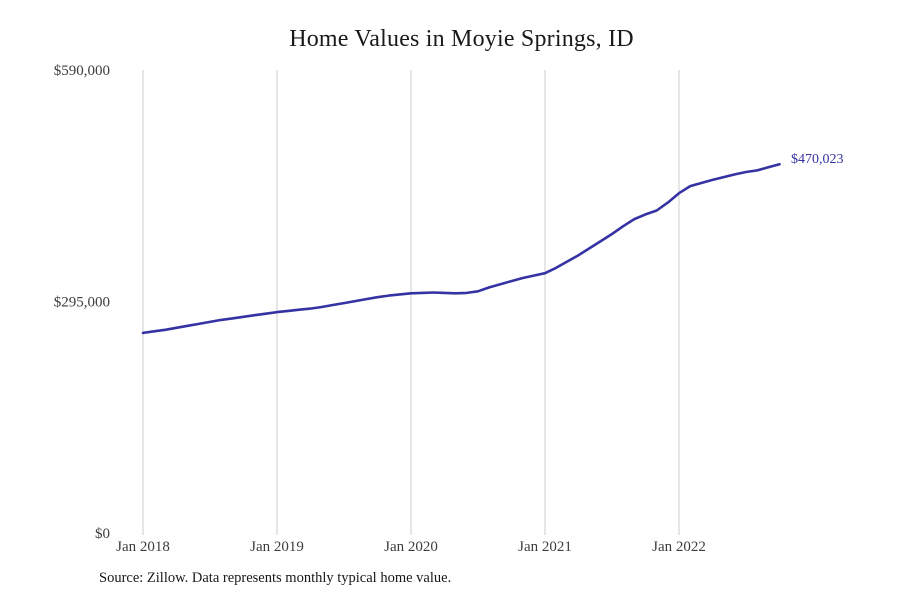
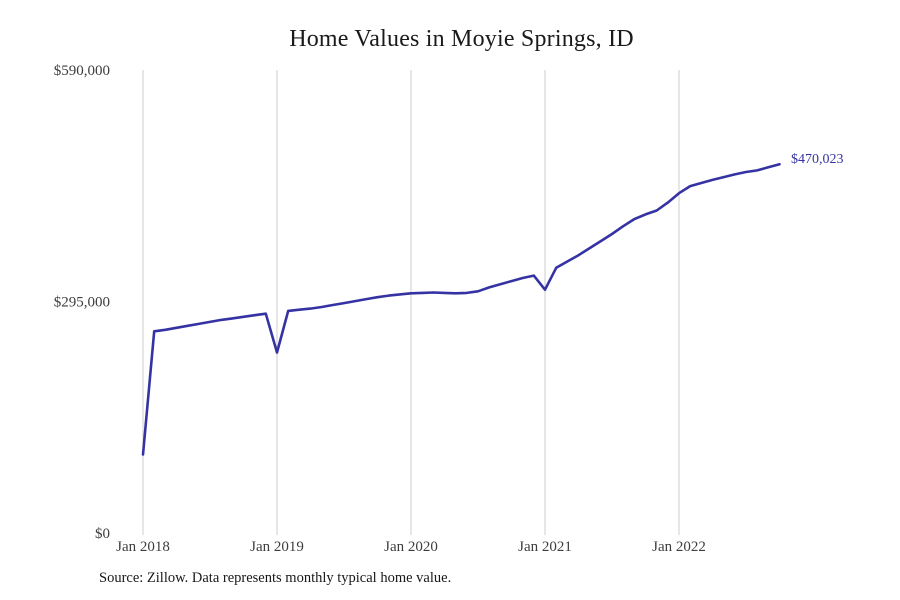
Jan 2018: $260000 -> $100000
Jan 2019: $280000 -> $230000
Jan 2021: $330000 -> $310000
